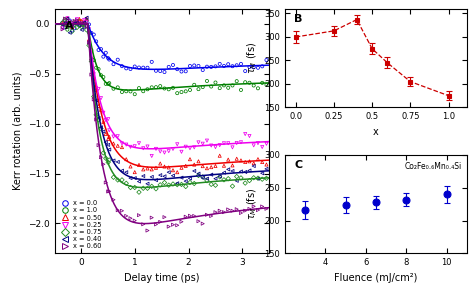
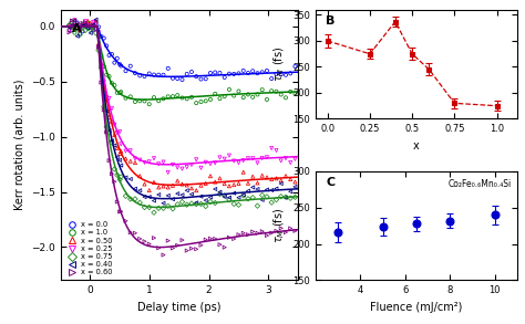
0.25: 313 -> 275
0.75: 205 -> 180
